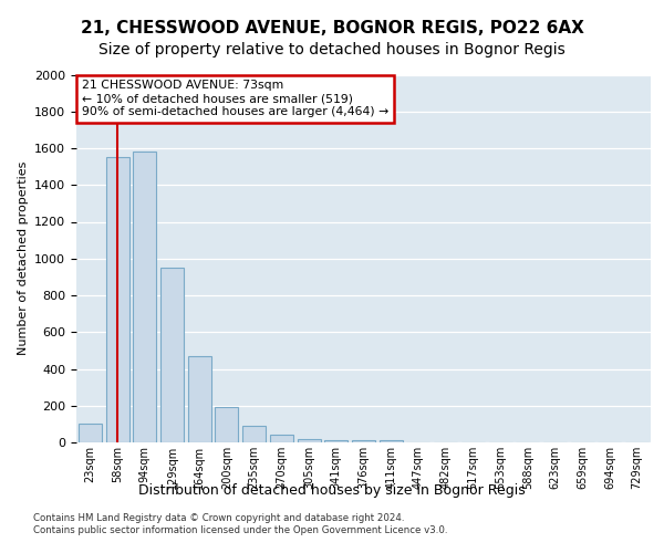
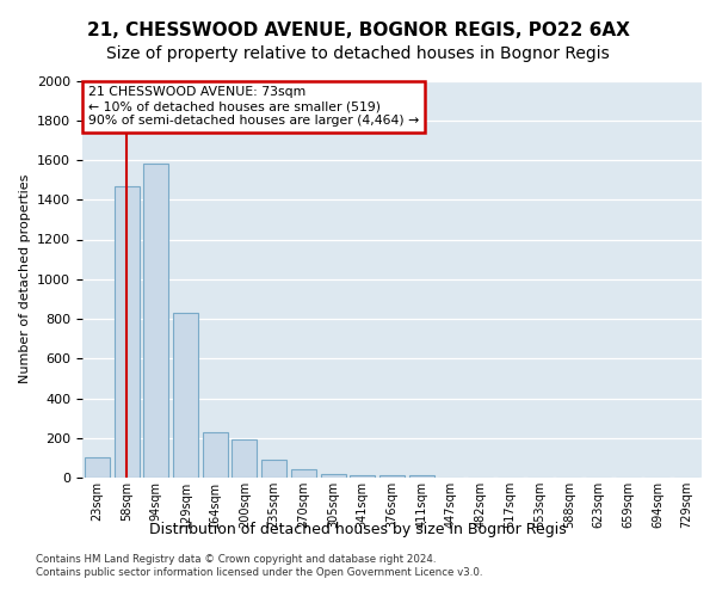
58sqm: 1550 -> 1470
129sqm: 950 -> 830
164sqm: 470 -> 230
